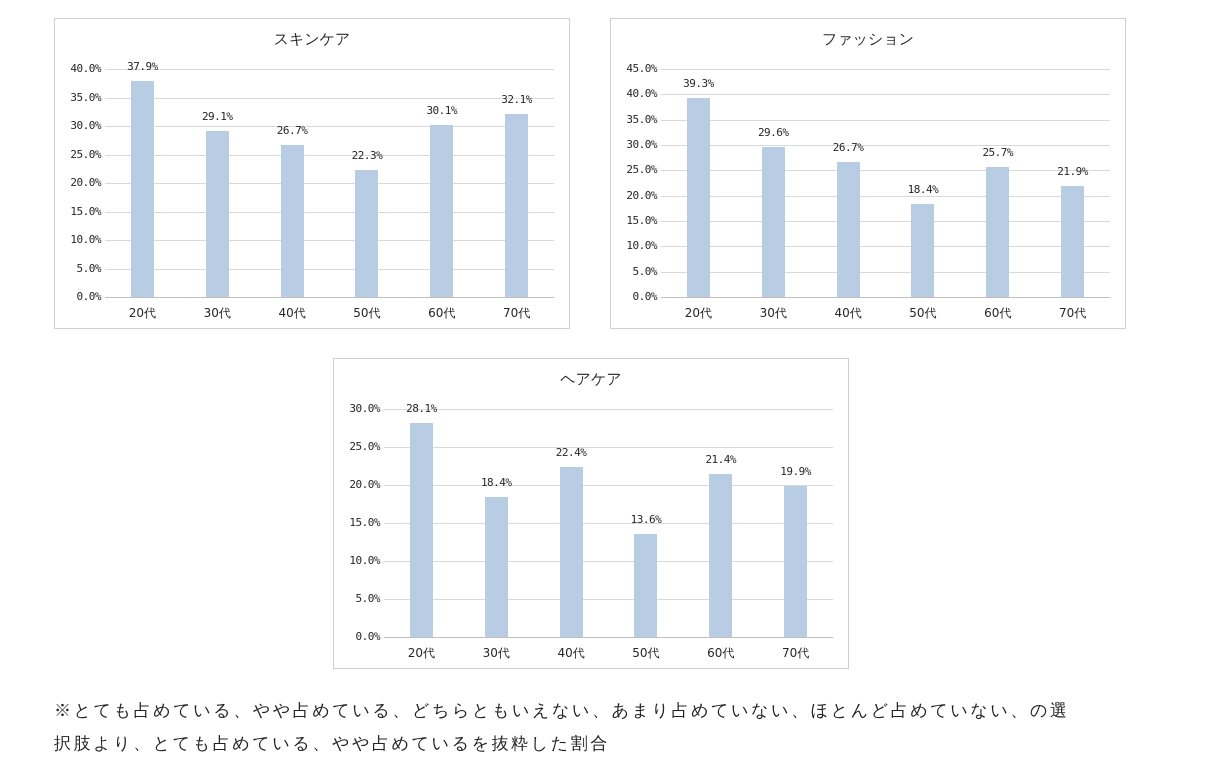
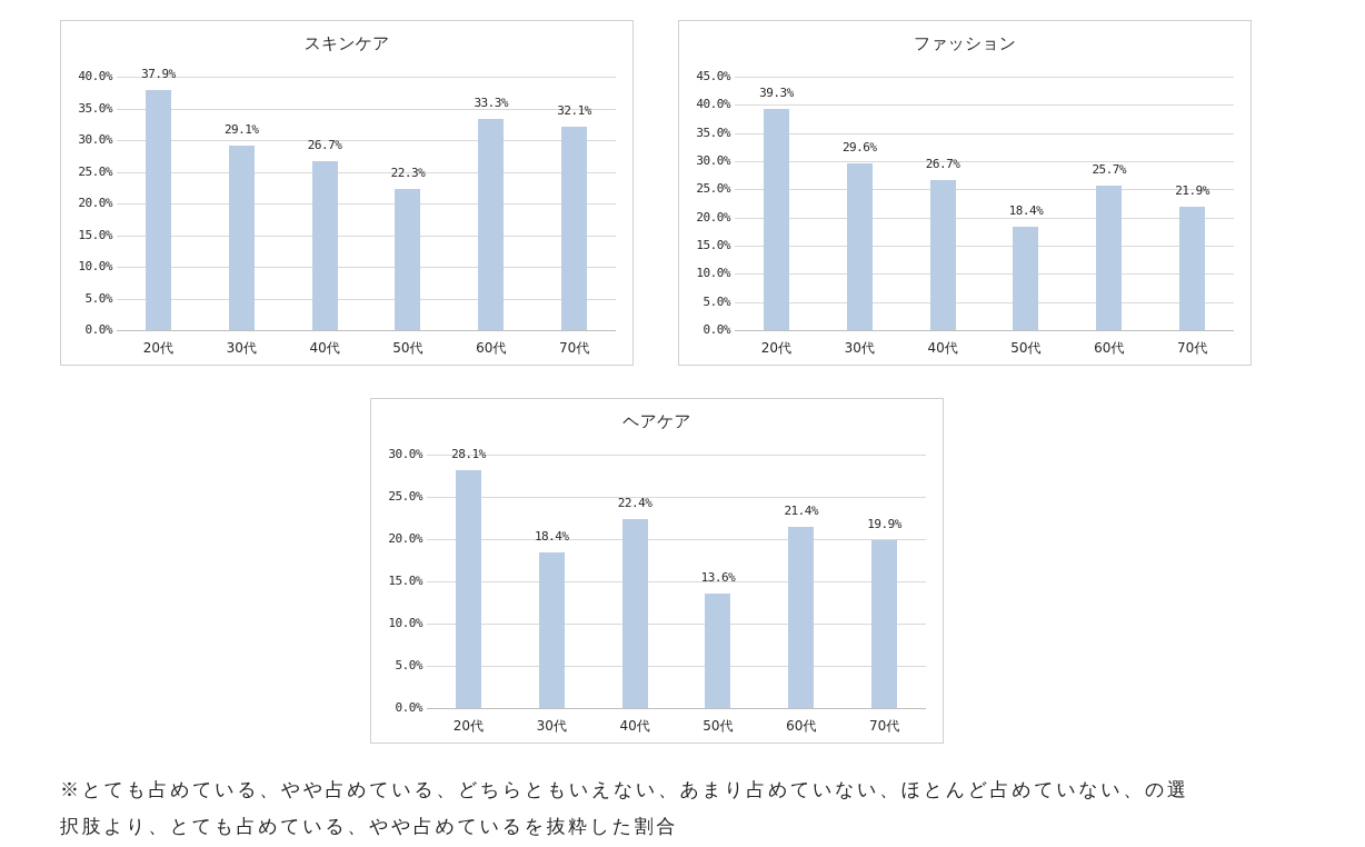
スキンケア/60代: 30.1% -> 33.3%
